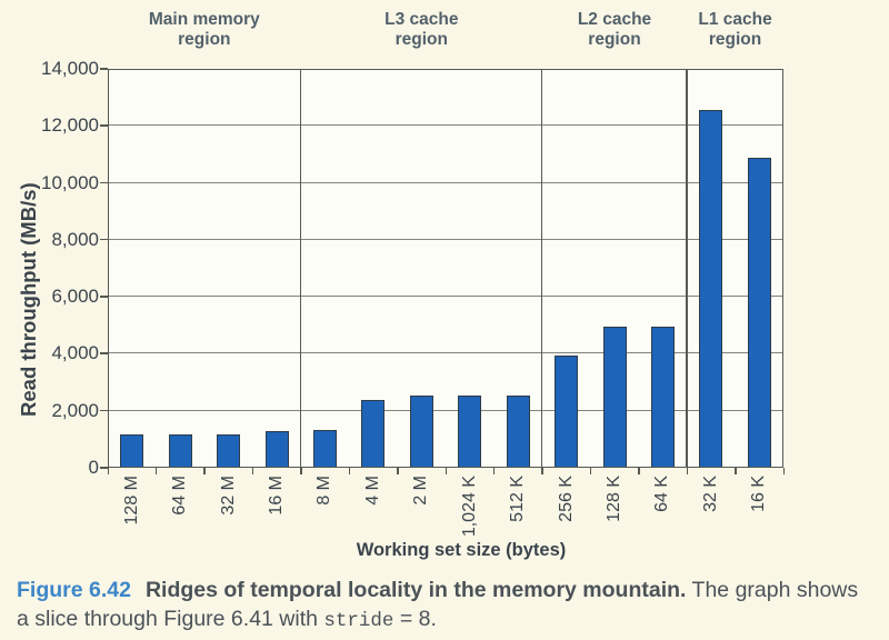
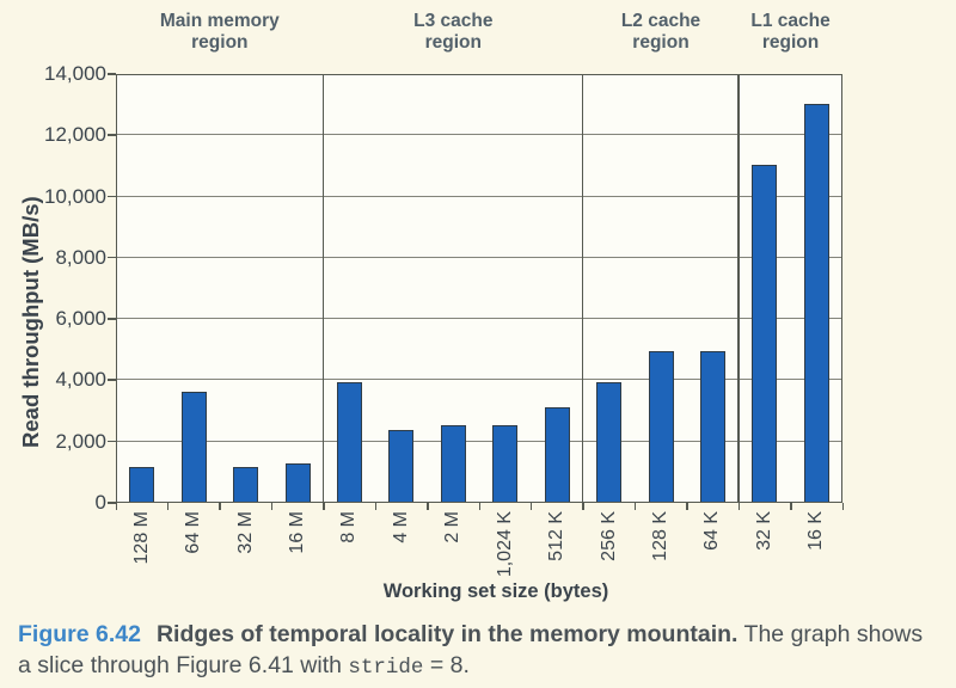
64 M: 1200 -> 3600
8 M: 1300 -> 3900
512 K: 2500 -> 3100
32 K: 12500 -> 11000
16 K: 10800 -> 13000
